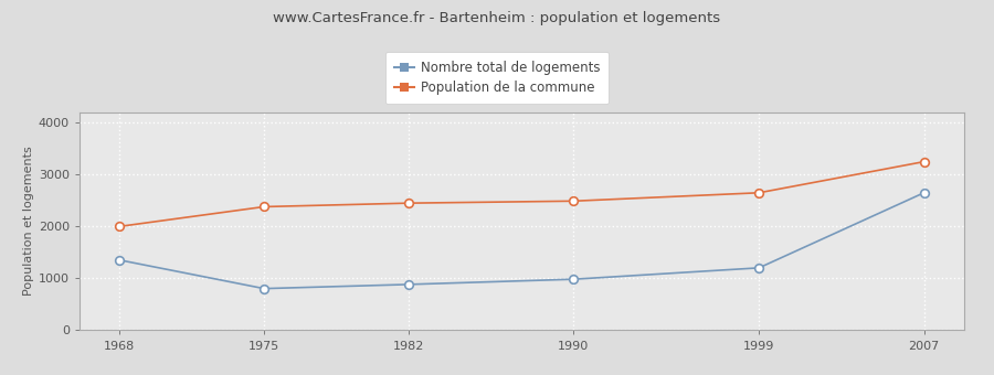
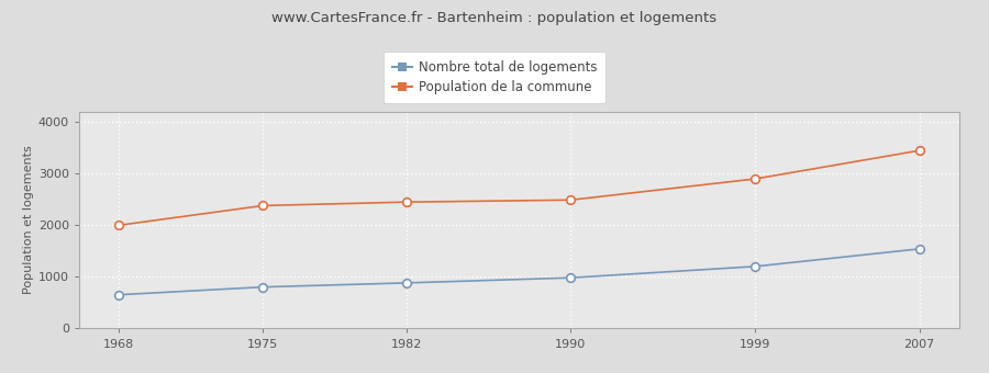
Nombre total de logements/1968: 1350 -> 650
Population de la commune/1999: 2650 -> 2900
Nombre total de logements/2007: 2650 -> 1540
Population de la commune/2007: 3250 -> 3450
